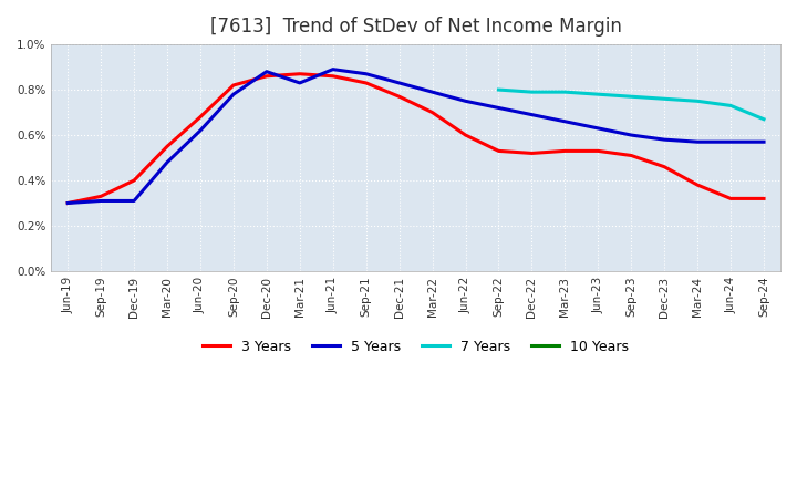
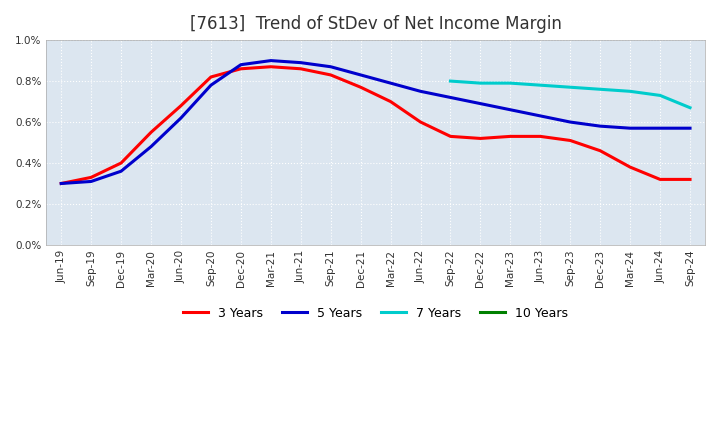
5 Years/Dec-19: 0.31% -> 0.36%
5 Years/Mar-21: 0.83% -> 0.90%
